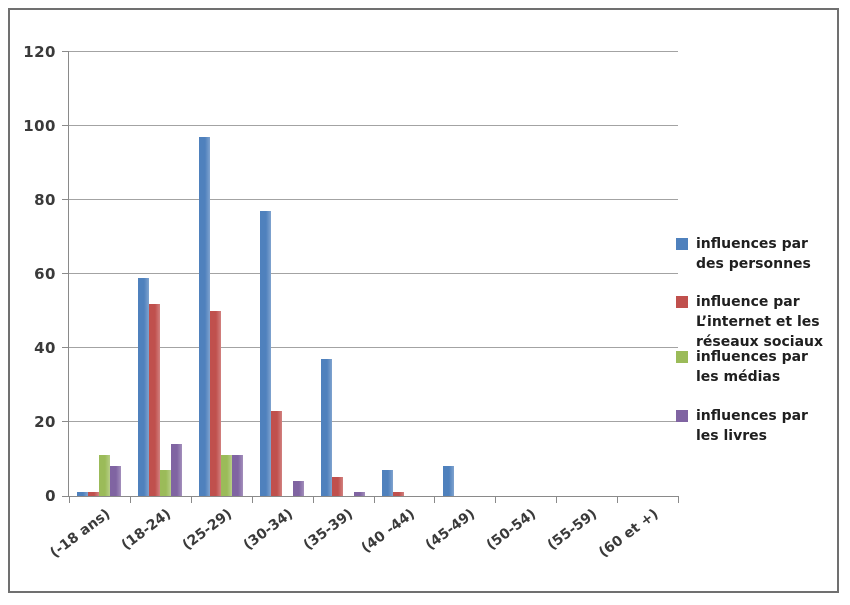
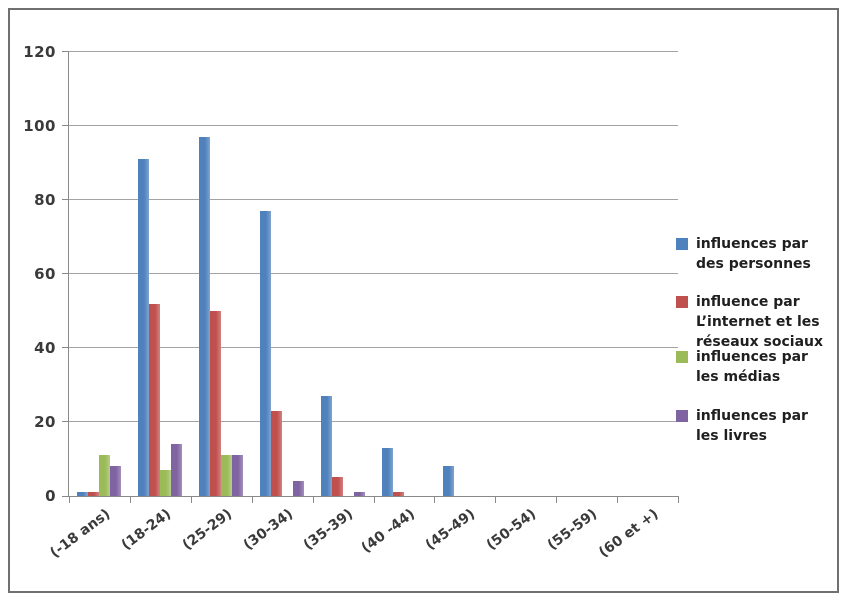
influences par des personnes/(18-24): 59 -> 91
influences par des personnes/(35-39): 37 -> 27
influences par des personnes/(40 -44): 7 -> 13
